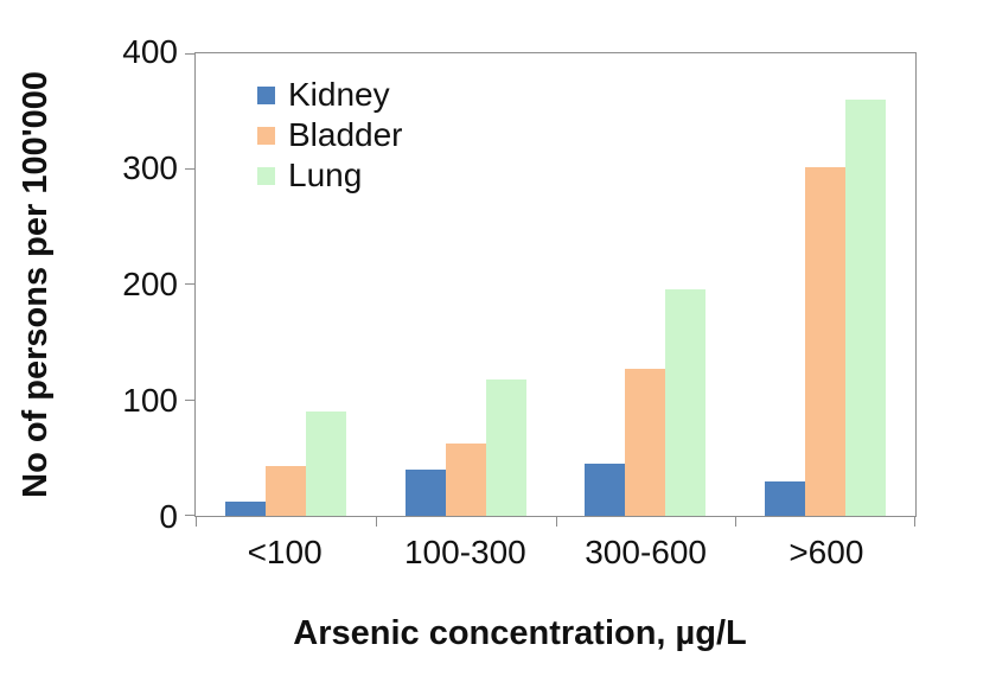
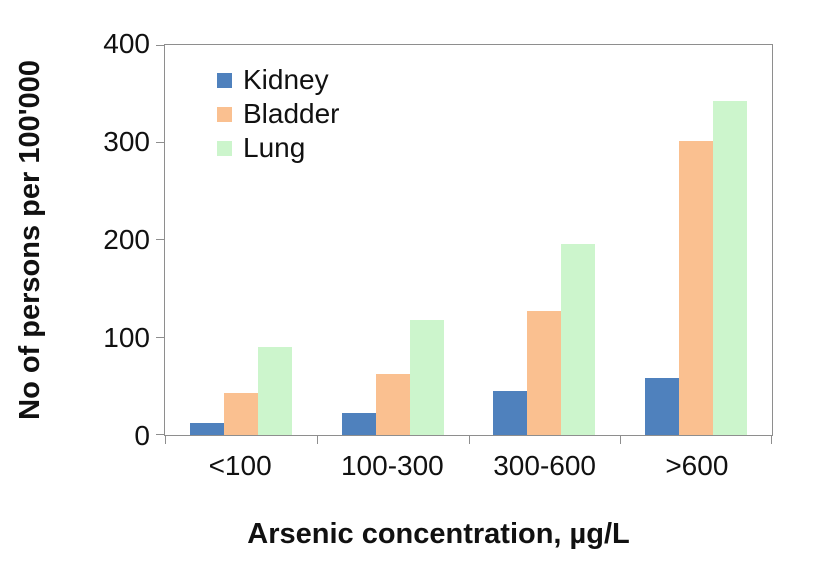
Kidney/100-300: 40 -> 20
Kidney/>600: 30 -> 60
Lung/>600: 360 -> 340
